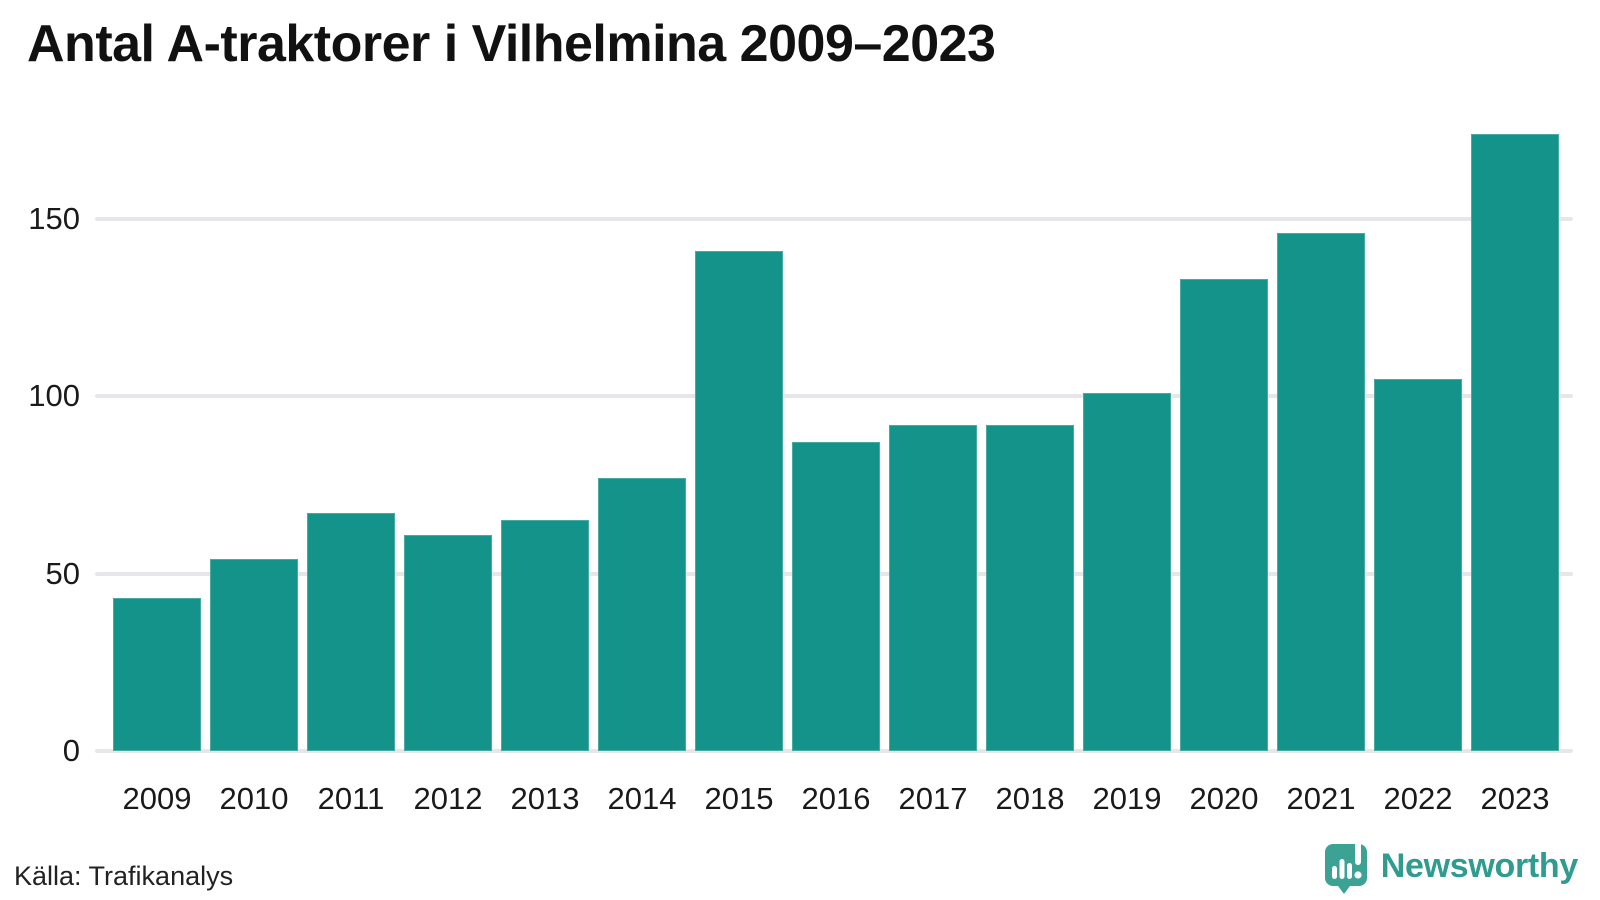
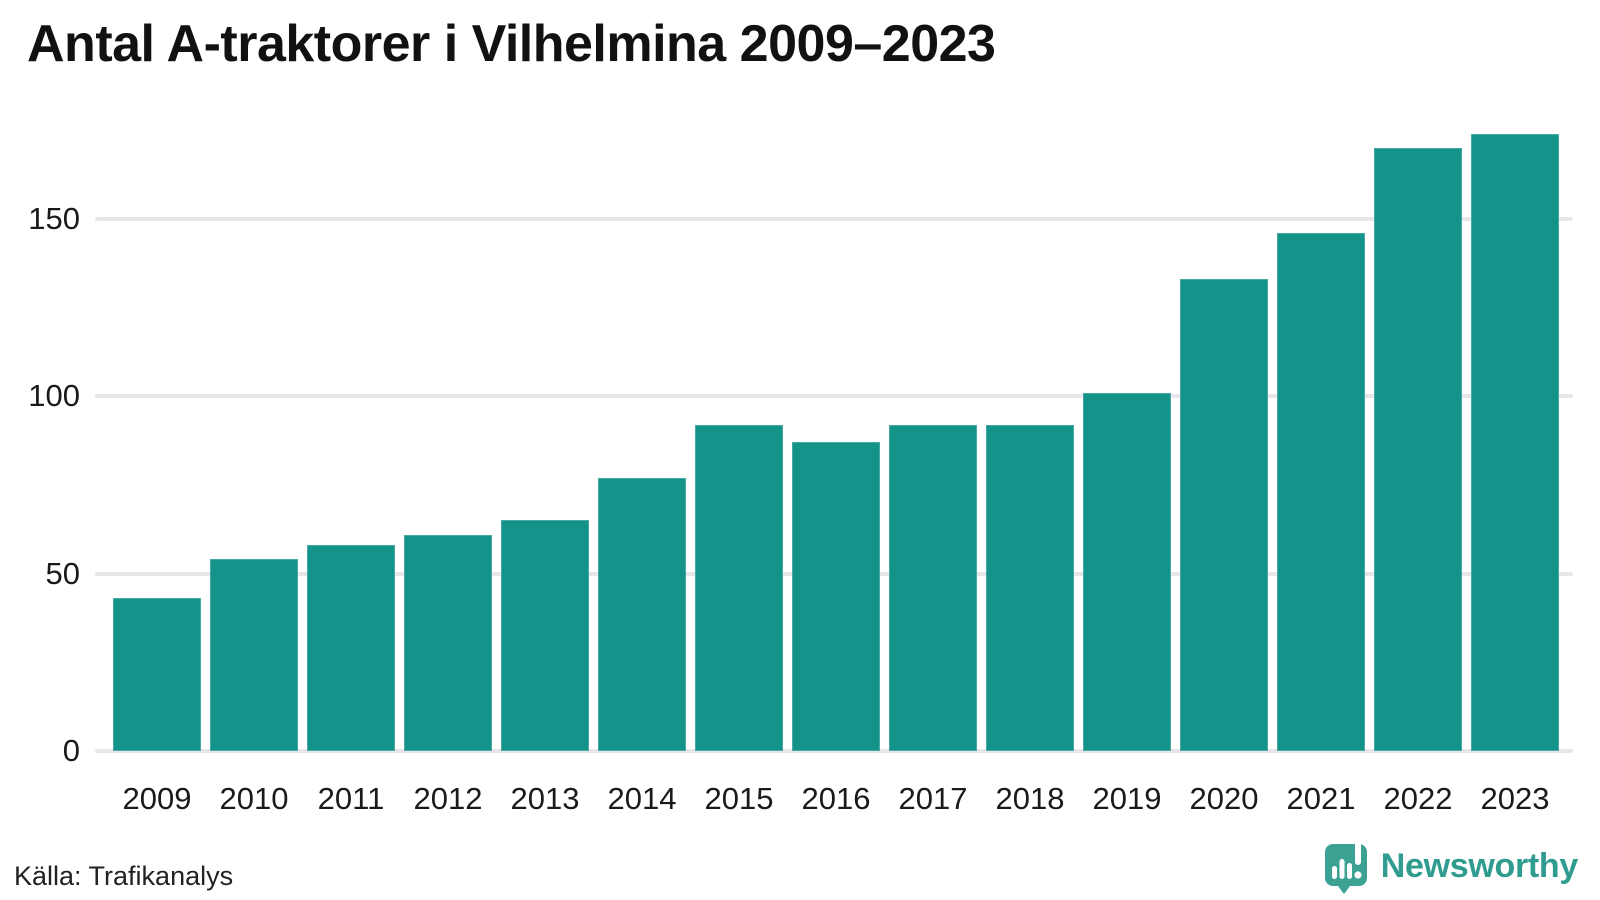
2011: 67 -> 58
2015: 141 -> 92
2022: 105 -> 170
